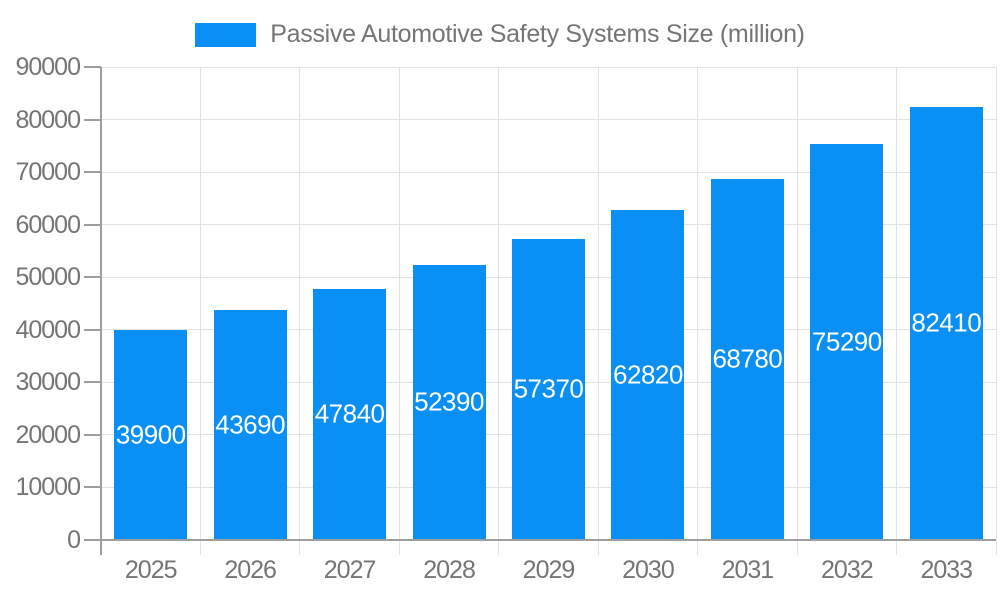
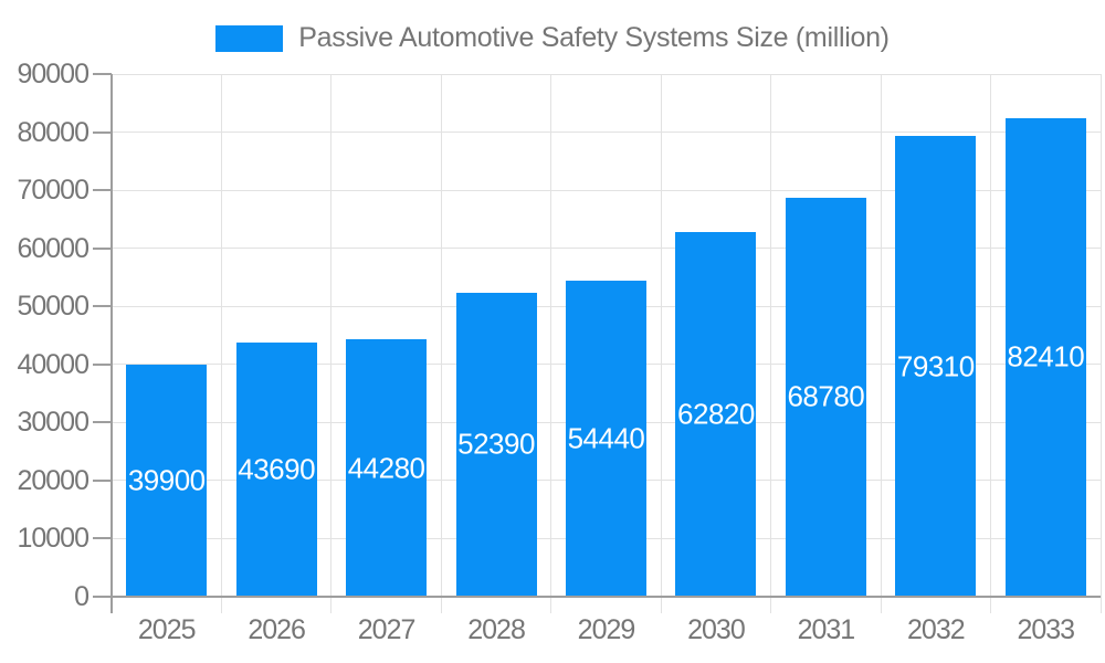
2027: 47840 -> 44280
2029: 57370 -> 54440
2032: 75290 -> 79310
